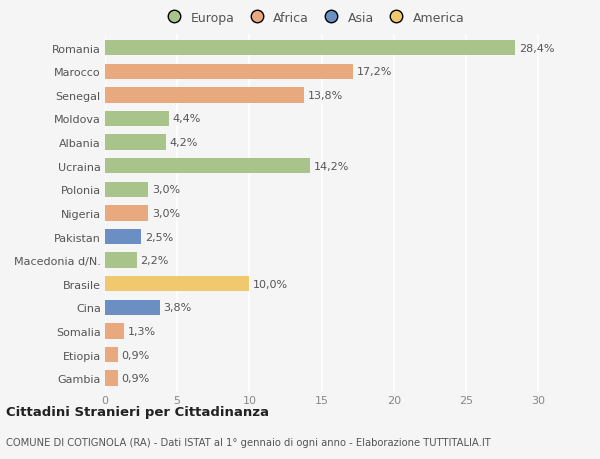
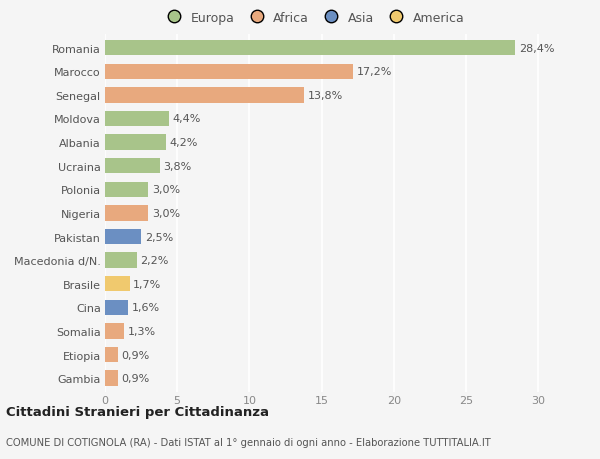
Ucraina: 14,2% -> 3,8%
Brasile: 10,0% -> 1,7%
Cina: 3,8% -> 1,6%
